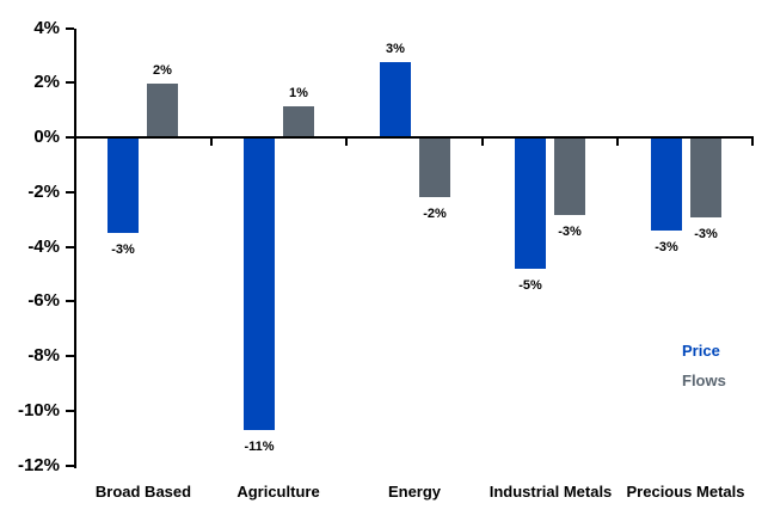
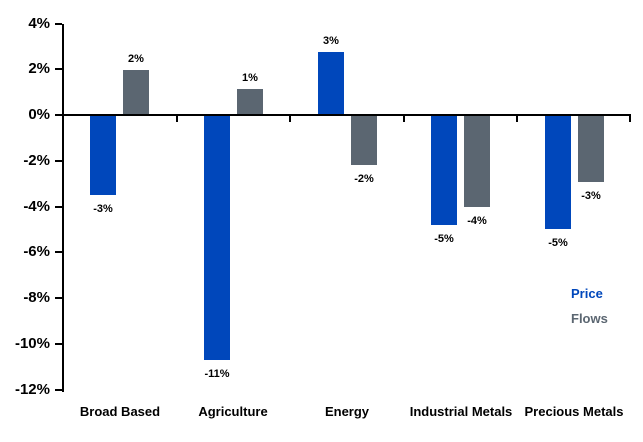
Flows/Industrial Metals: -3% -> -4%
Price/Precious Metals: -3% -> -5%
